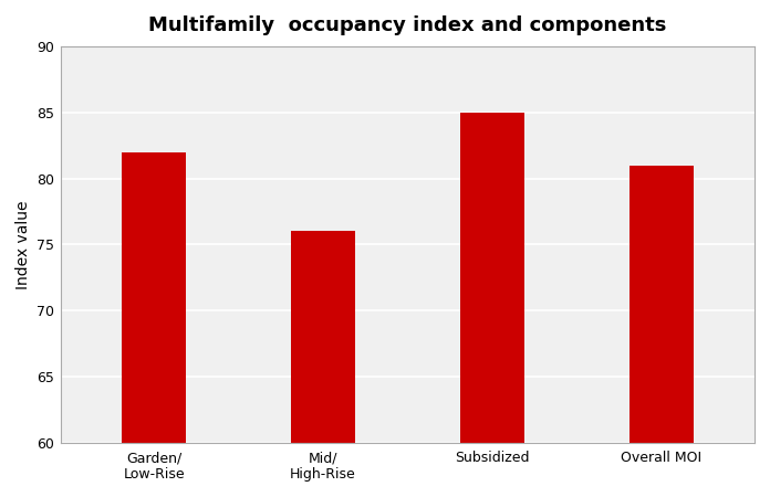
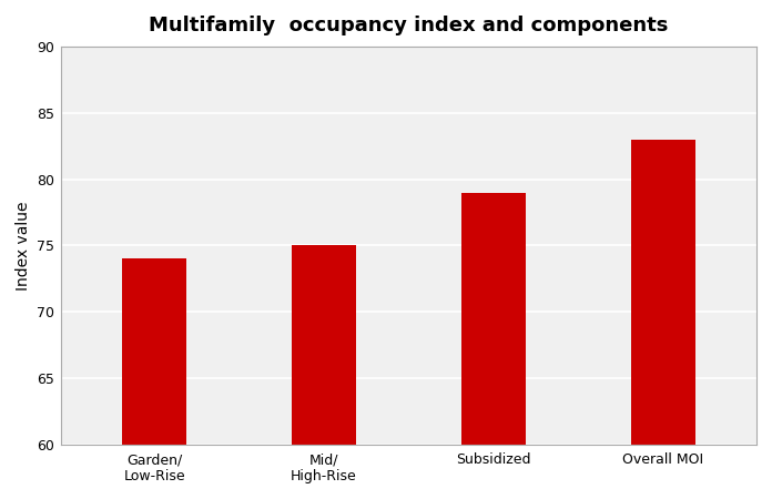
Garden/ Low-Rise: 82 -> 74
Mid/ High-Rise: 76 -> 75
Subsidized: 85 -> 79
Overall MOI: 81 -> 83
